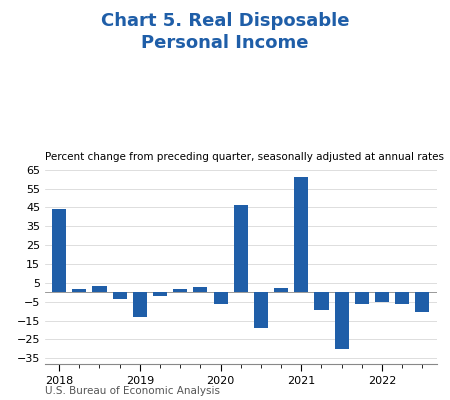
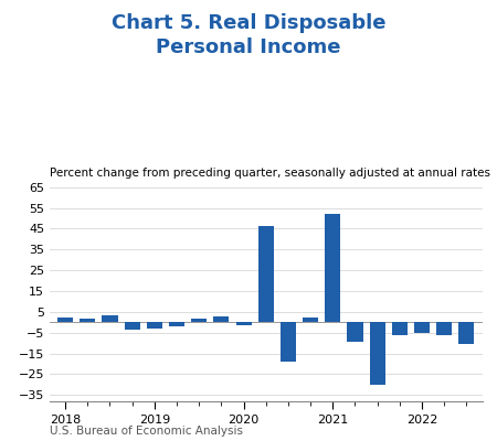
2018: 44 -> 2
2019: -13 -> -3
2020: -6 -> -2
2021: 61 -> 52
